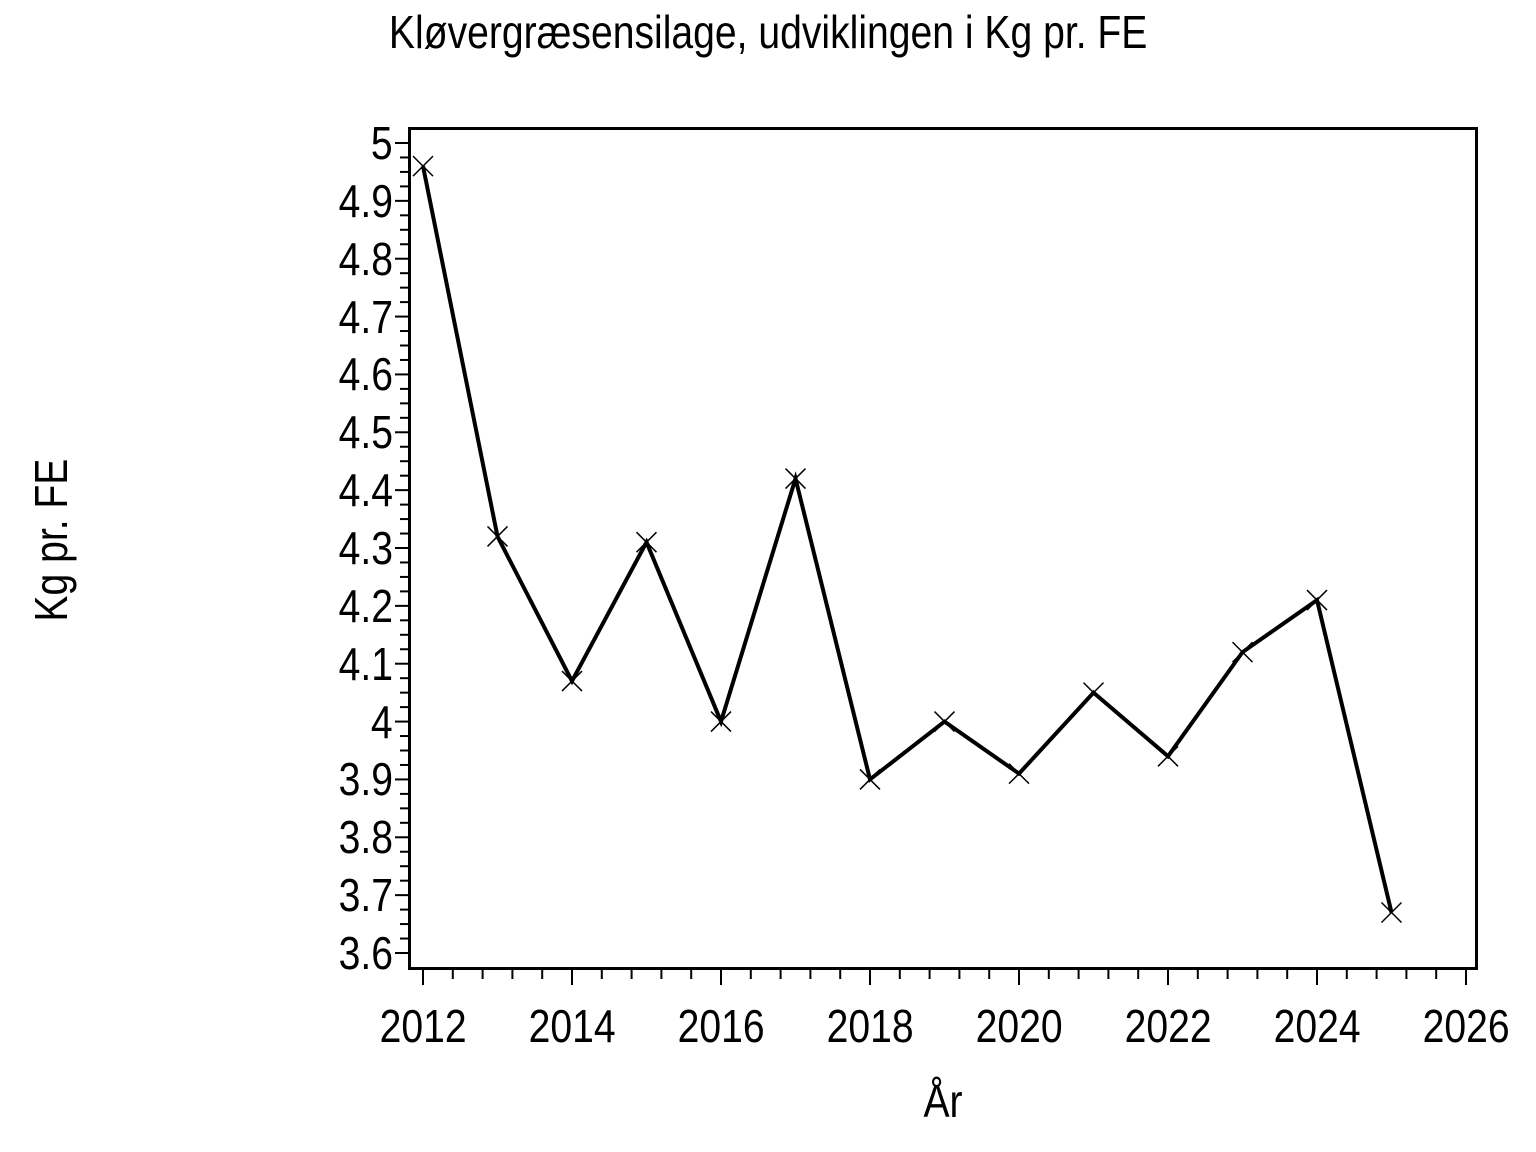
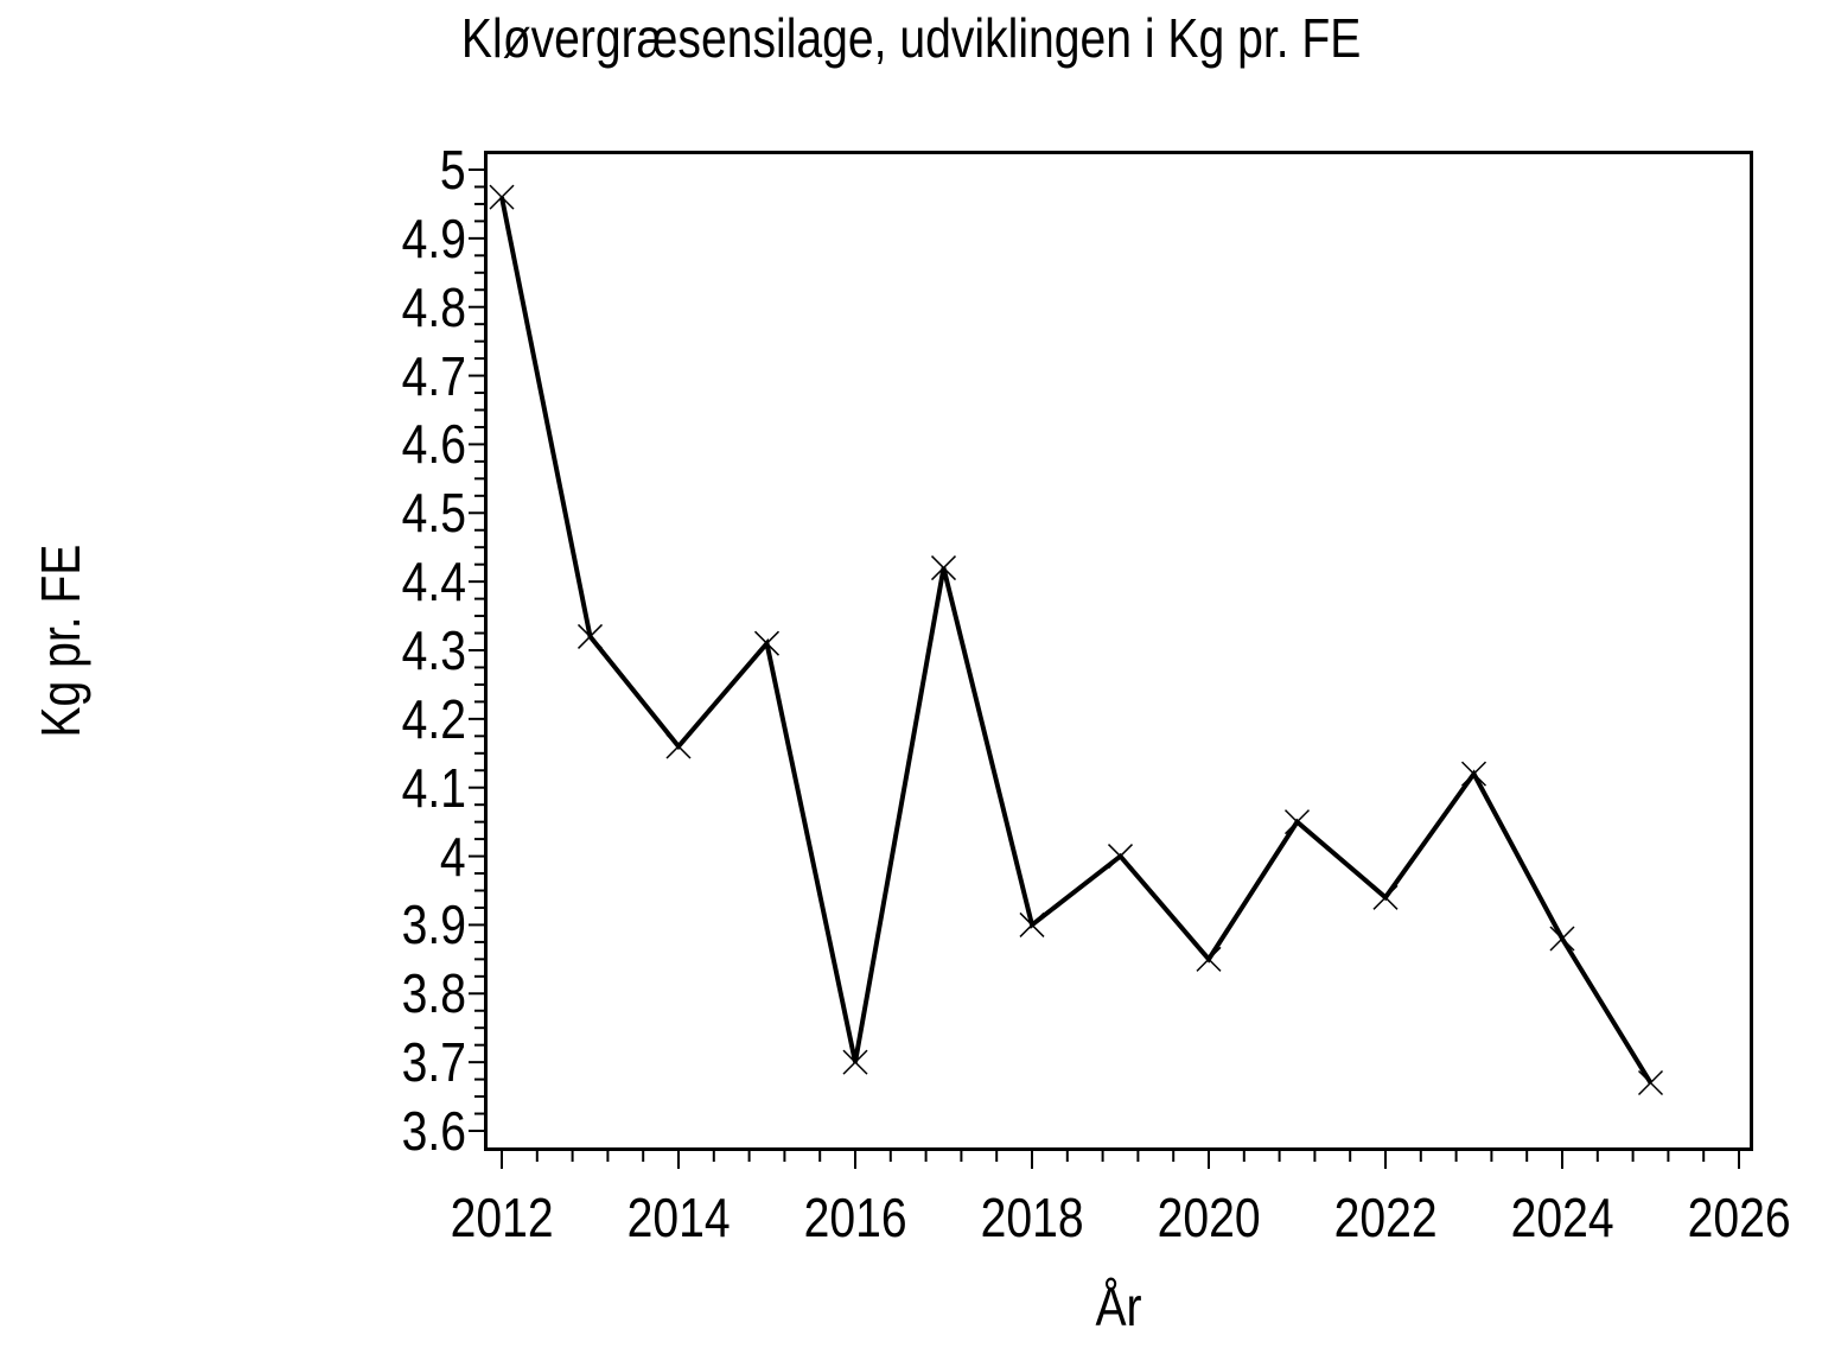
2014: 4.07 -> 4.16
2016: 4.00 -> 3.70
2020: 3.91 -> 3.85
2024: 4.21 -> 3.88
